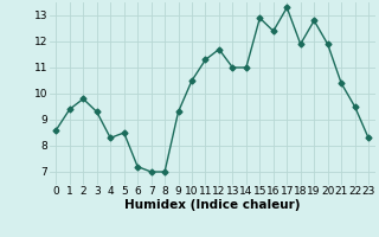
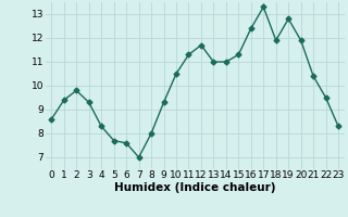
5: 8.5 -> 7.7
6: 7.2 -> 7.6
8: 7.0 -> 8.0
15: 12.9 -> 11.3
